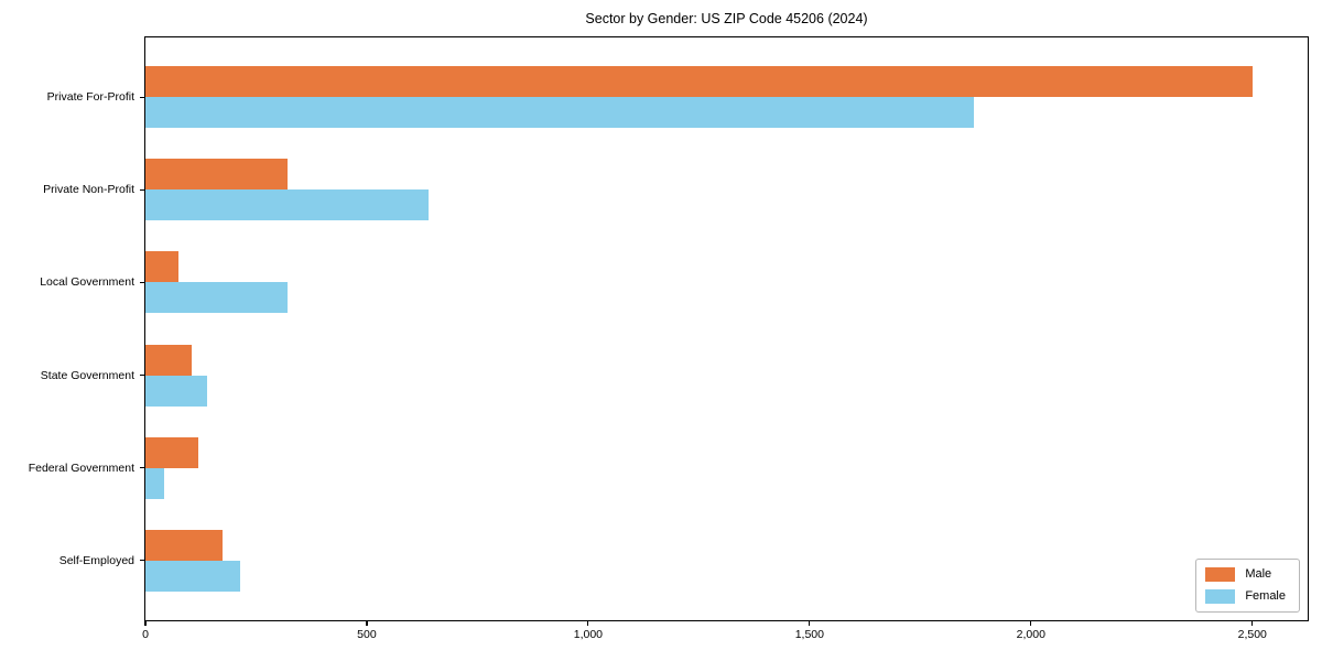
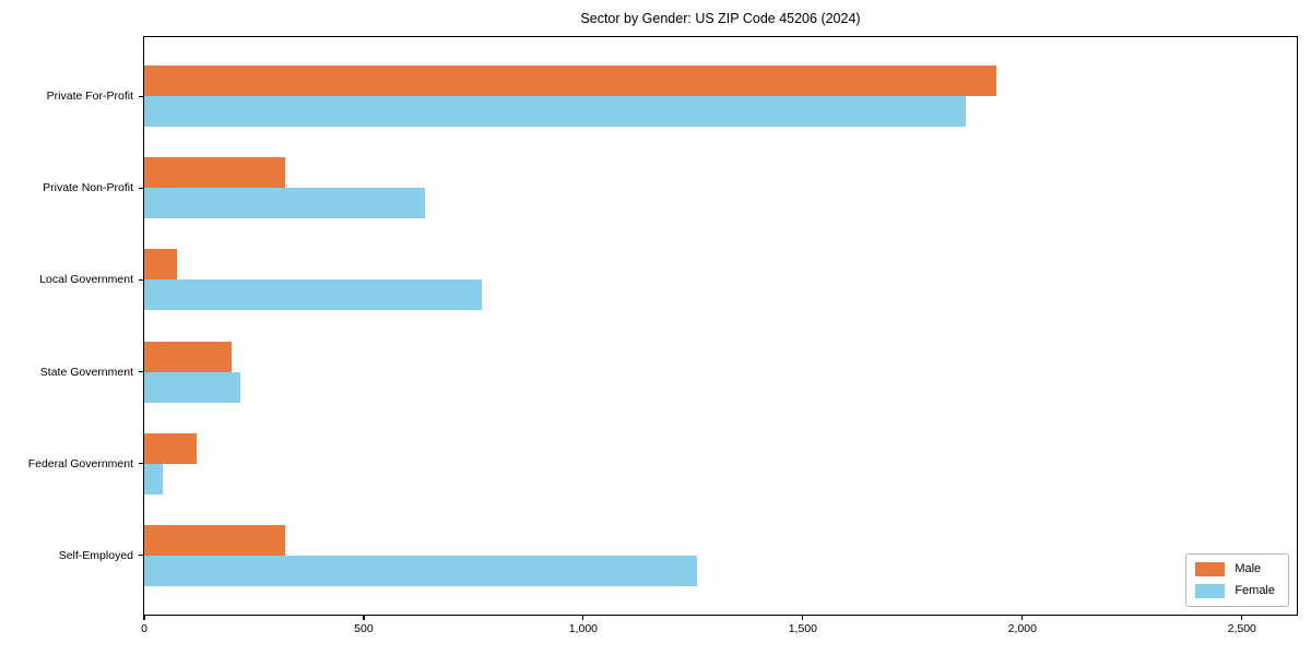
Male/Private For-Profit: 2500 -> 1940
Female/Local Government: 320 -> 770
Male/State Government: 100 -> 200
Female/State Government: 140 -> 220
Male/Self-Employed: 180 -> 320
Female/Self-Employed: 220 -> 1260
